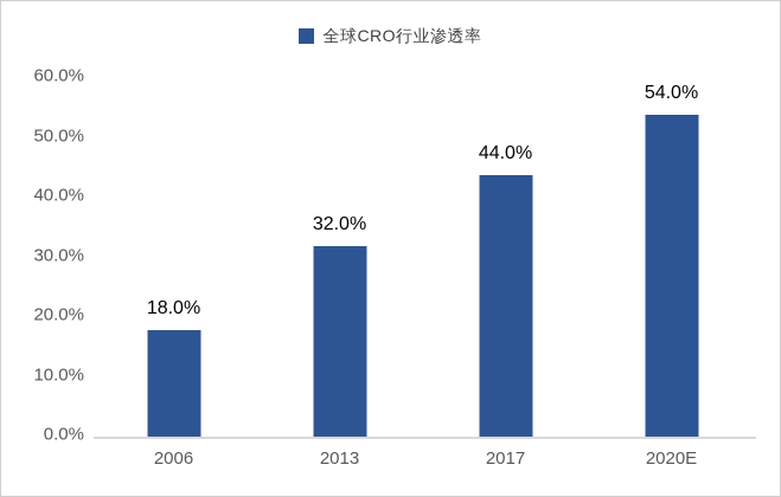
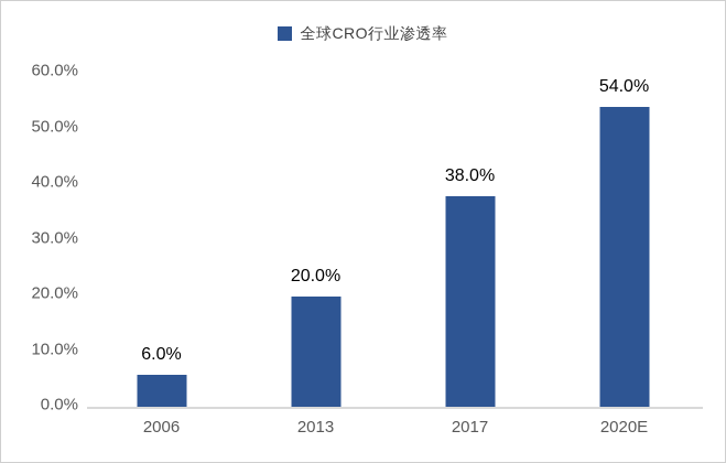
2006: 18.0% -> 6.0%
2013: 32.0% -> 20.0%
2017: 44.0% -> 38.0%
